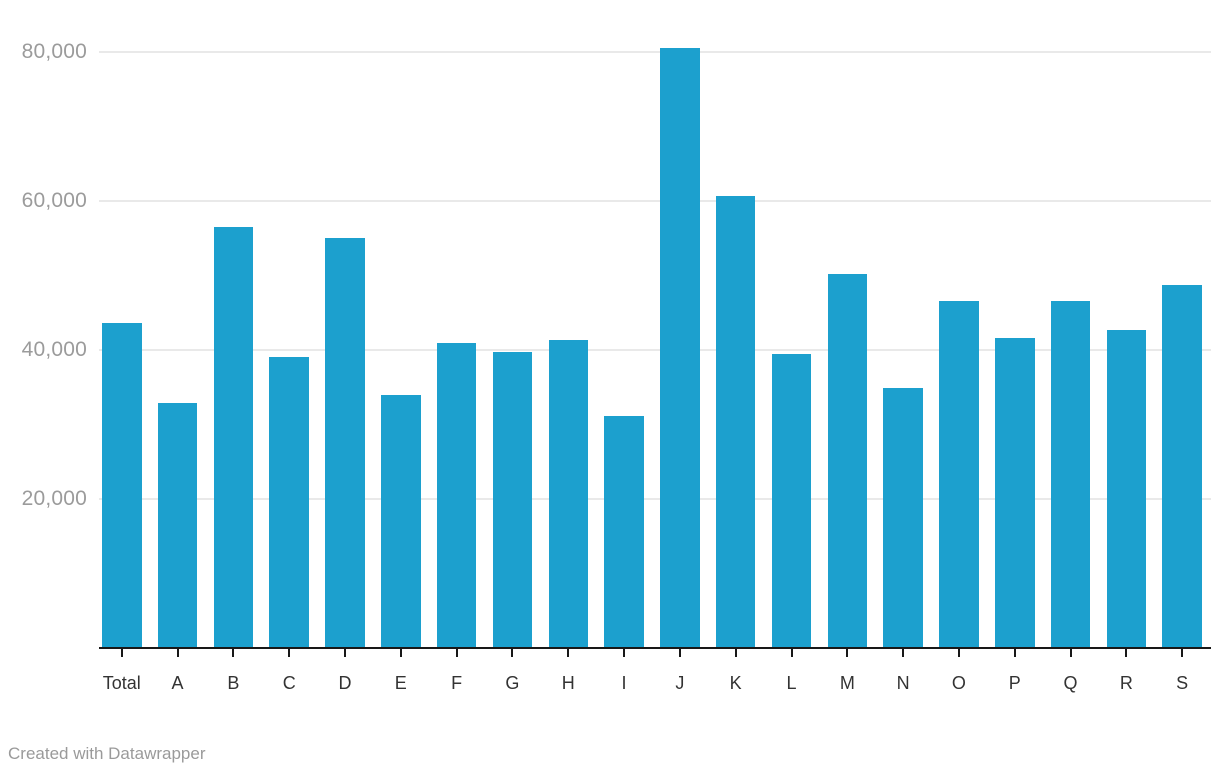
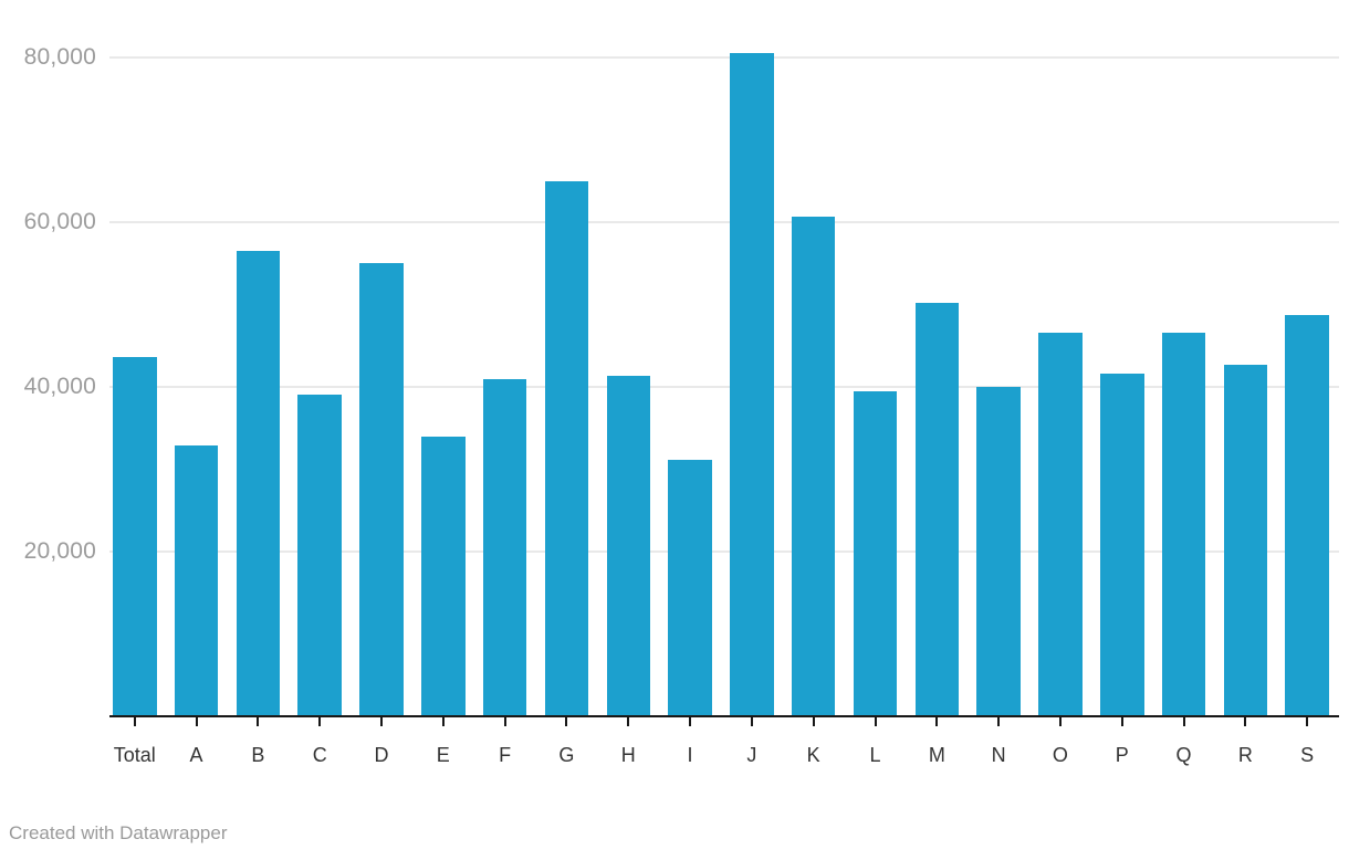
G: 40000 -> 65000
N: 35000 -> 40000
